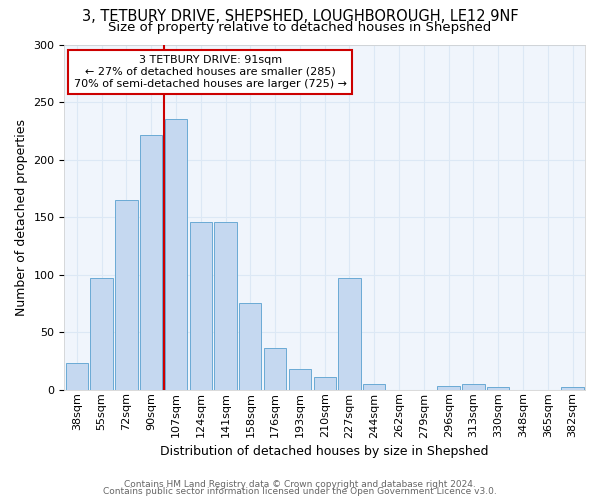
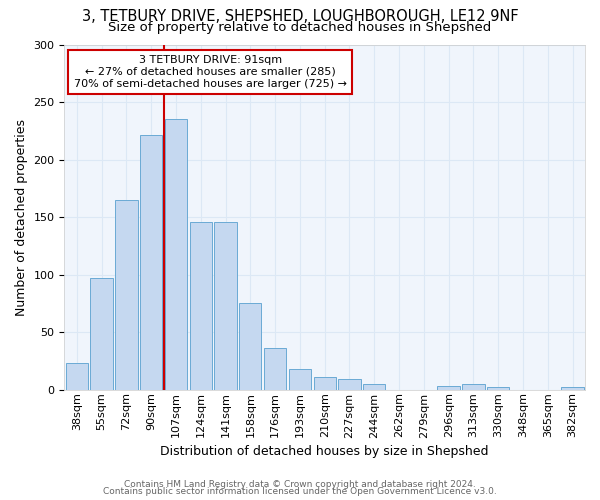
227sqm: 97 -> 9
